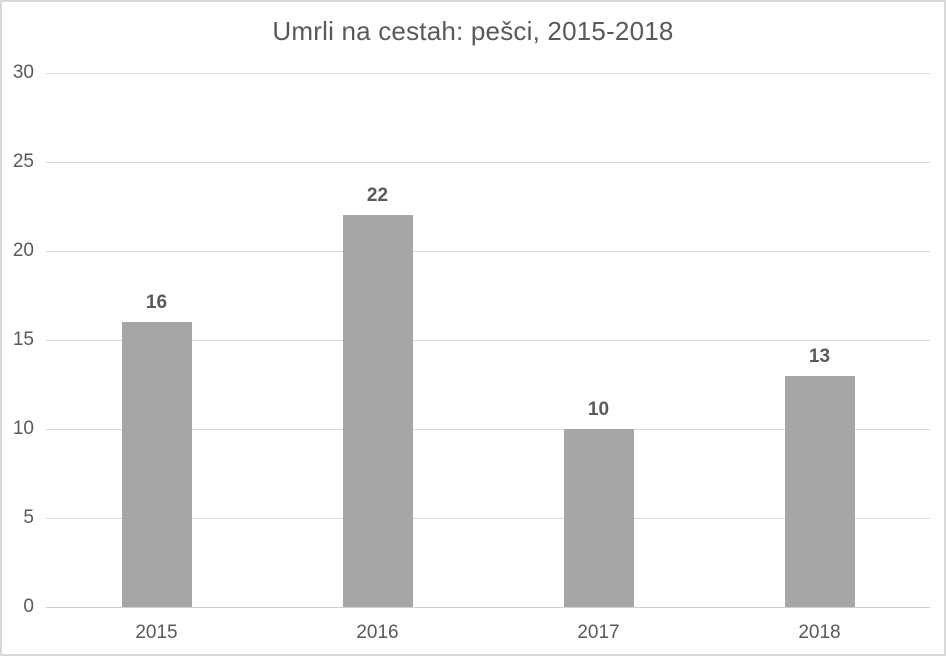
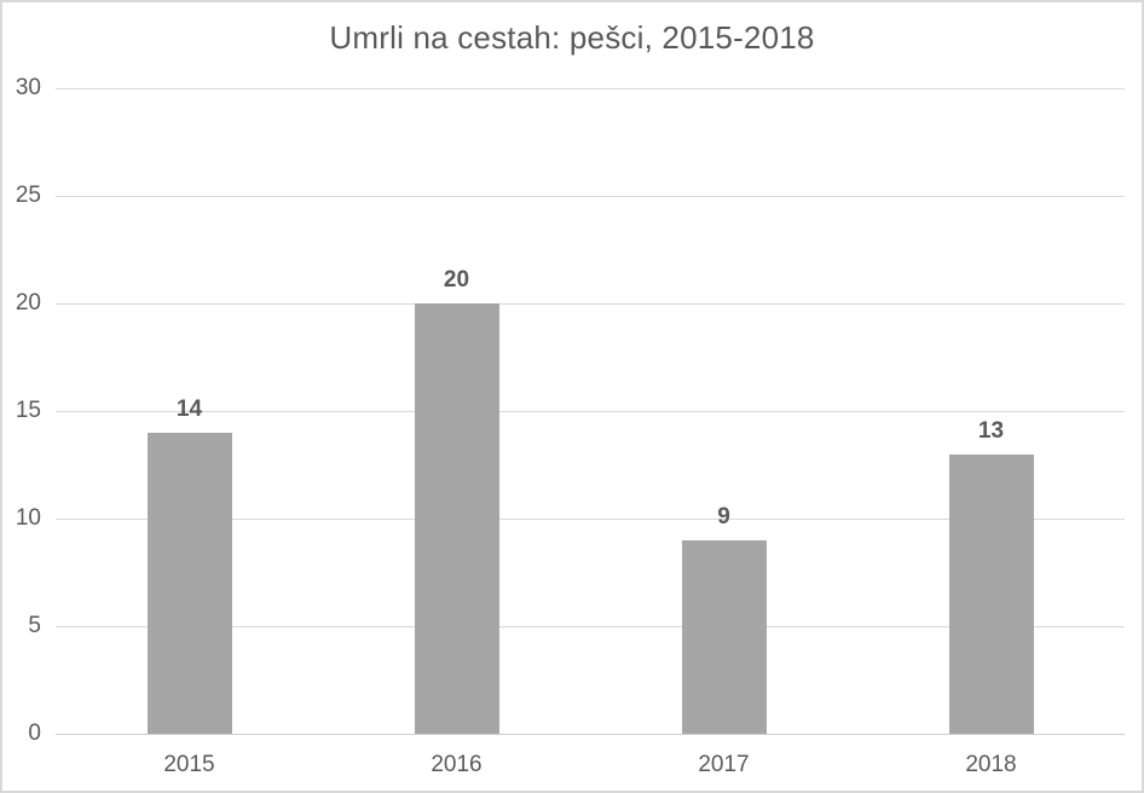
2015: 16 -> 14
2016: 22 -> 20
2017: 10 -> 9
